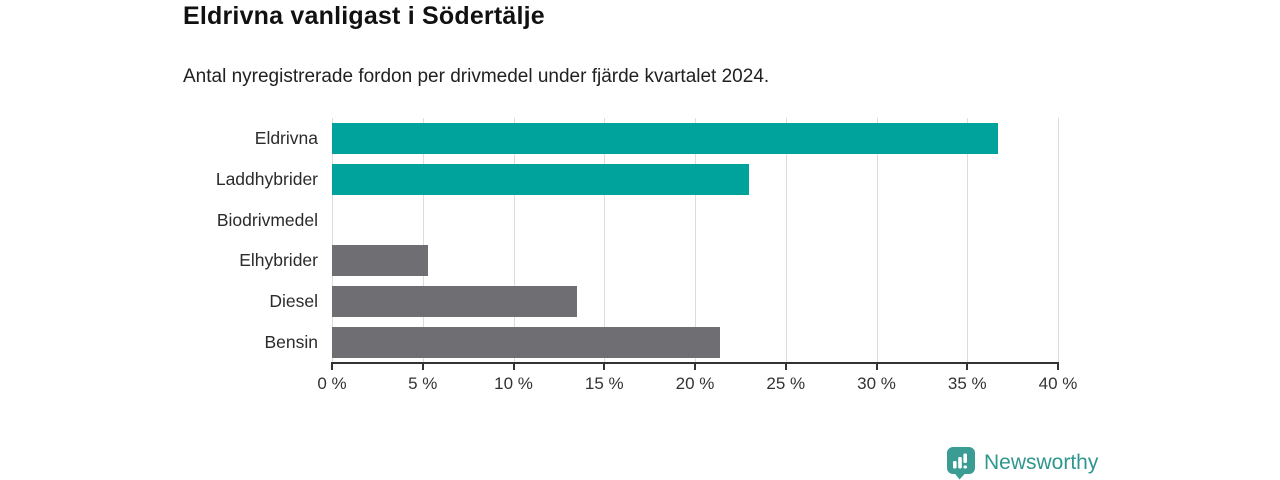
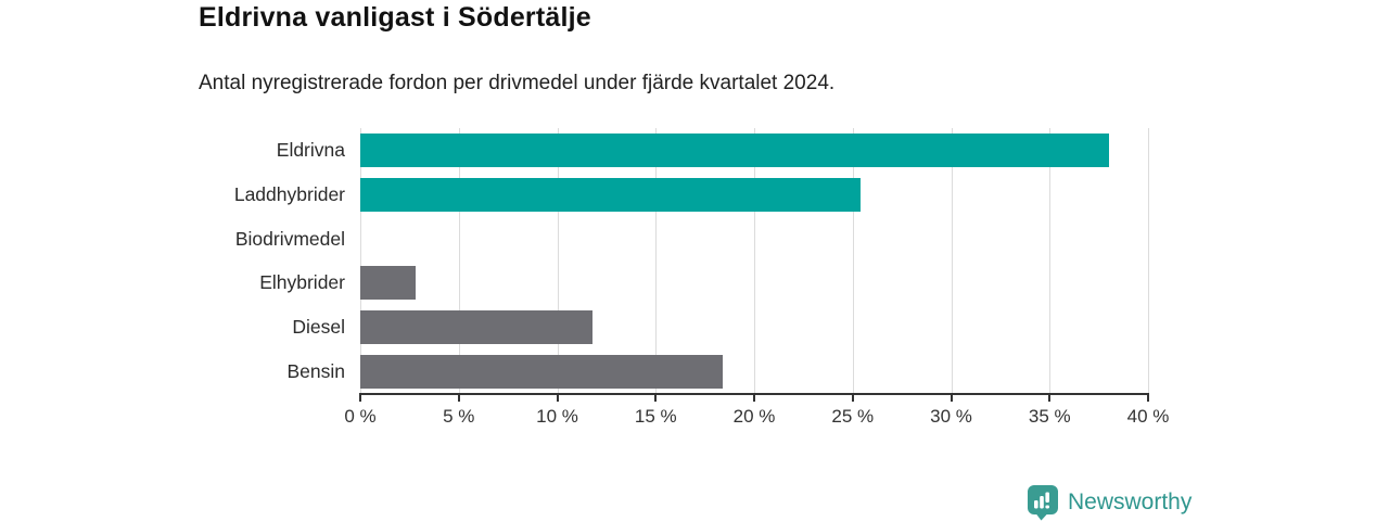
Eldrivna: 36.7% -> 38.0%
Laddhybrider: 23.0% -> 25.4%
Elhybrider: 5.3% -> 2.8%
Diesel: 13.5% -> 11.8%
Bensin: 21.4% -> 18.4%
